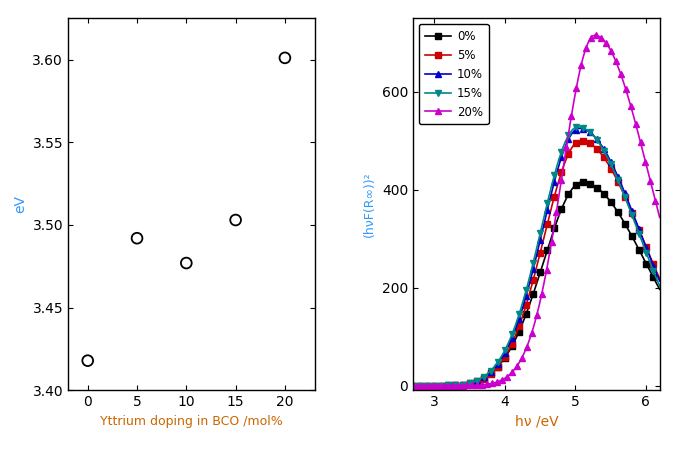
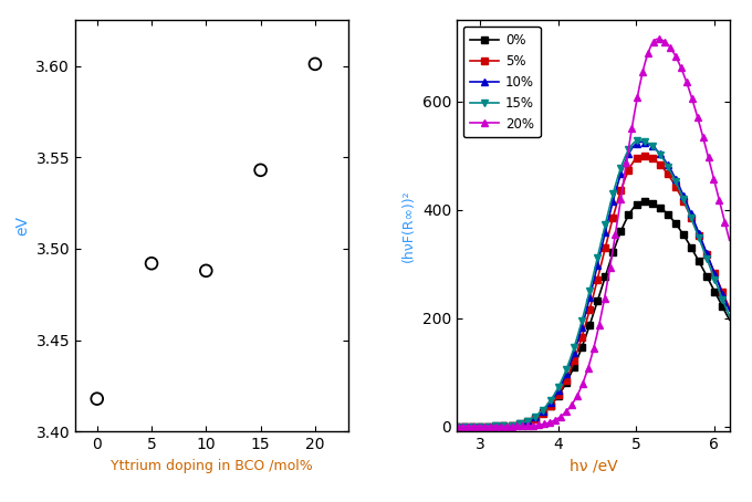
10: 3.477 -> 3.488
15: 3.503 -> 3.543
